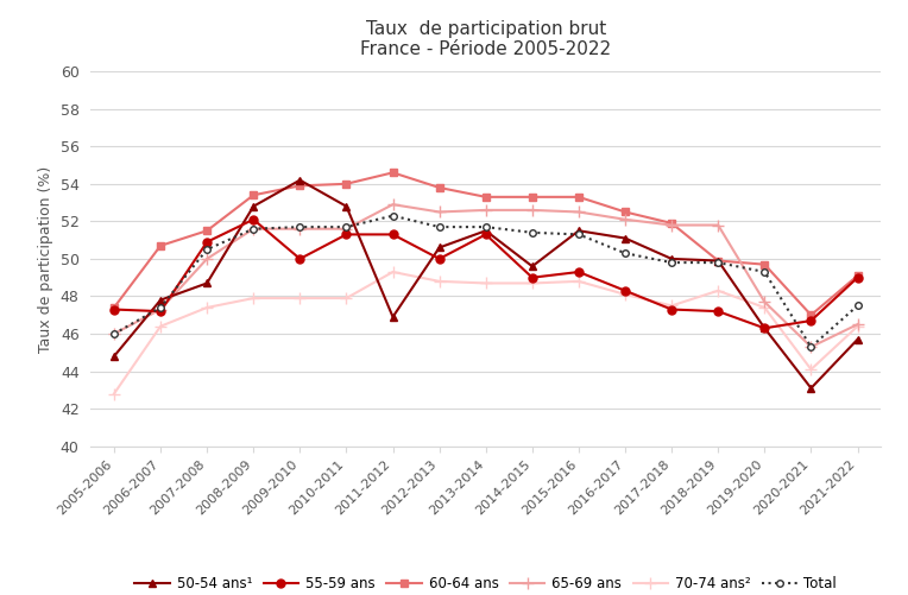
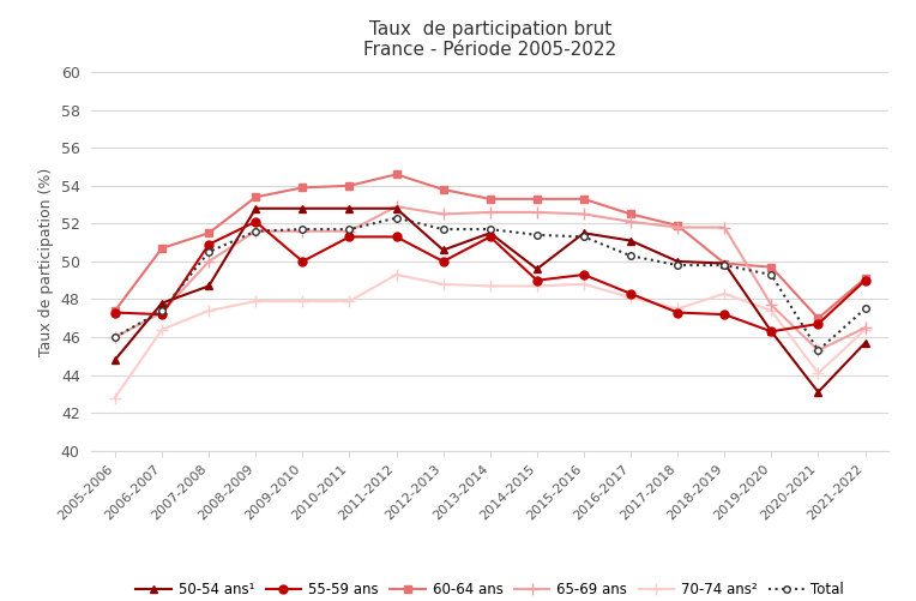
50-54 ans¹/2009-2010: 54.2 -> 52.8
50-54 ans¹/2011-2012: 46.9 -> 52.8
